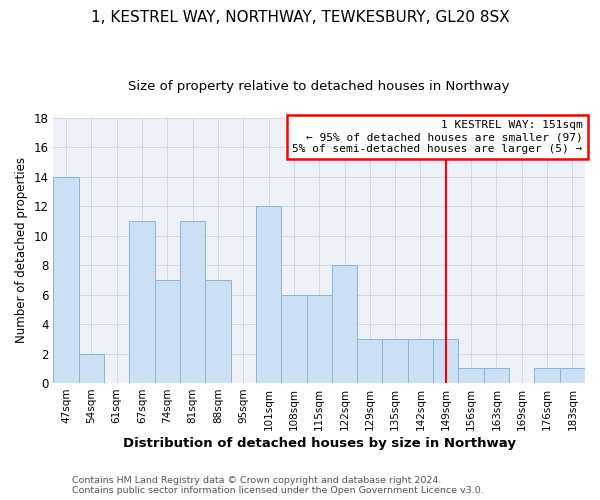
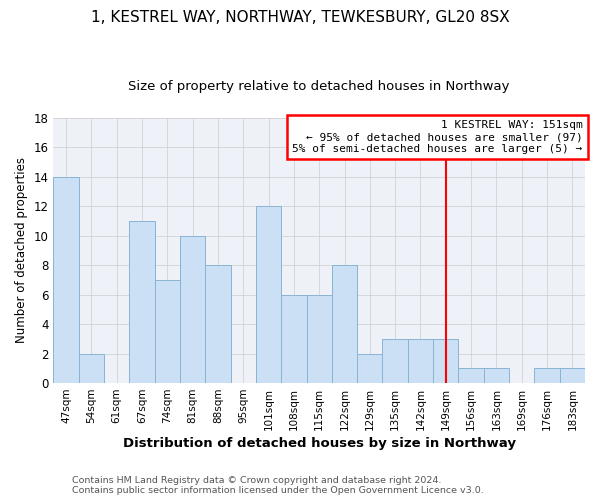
81sqm: 11 -> 10
88sqm: 7 -> 8
129sqm: 3 -> 2
